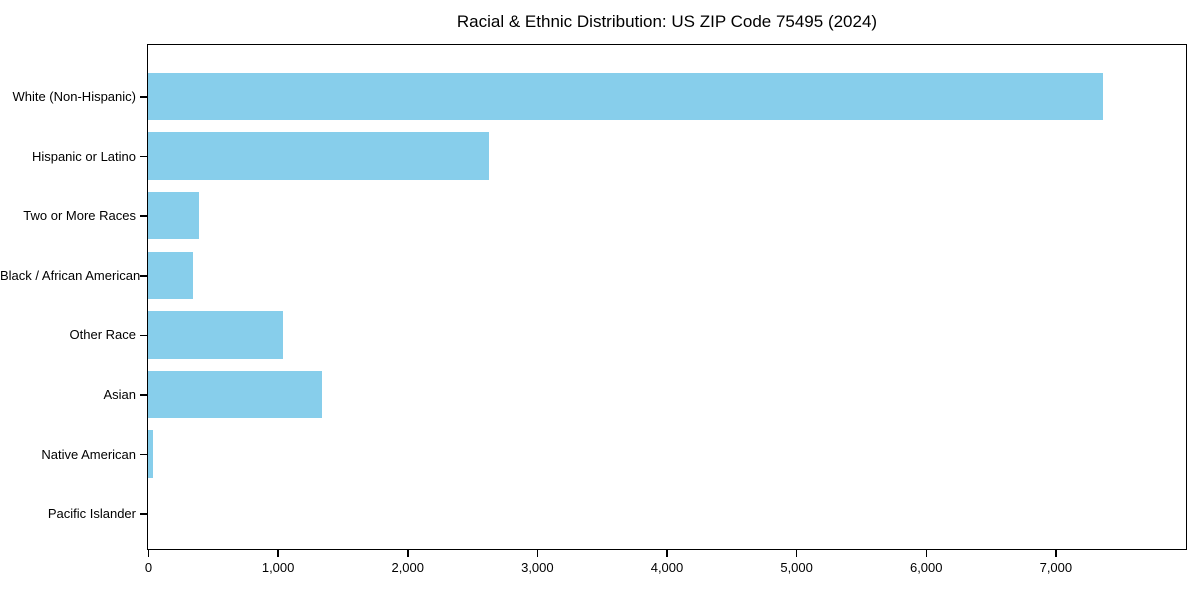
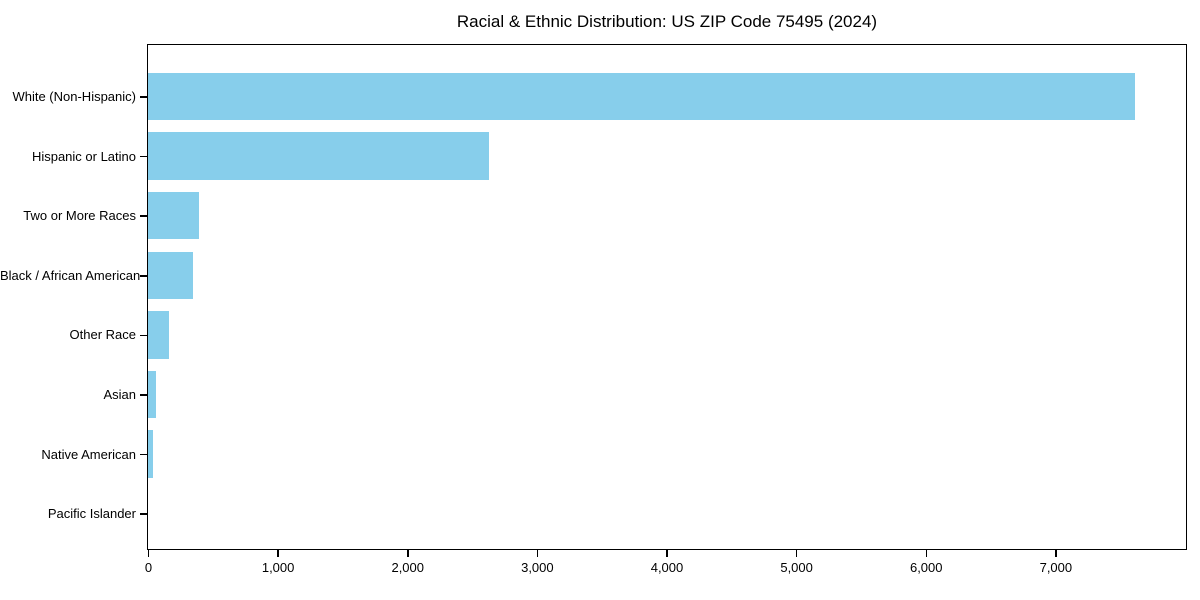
White (Non-Hispanic): 7370 -> 7620
Other Race: 1040 -> 160
Asian: 1340 -> 60
